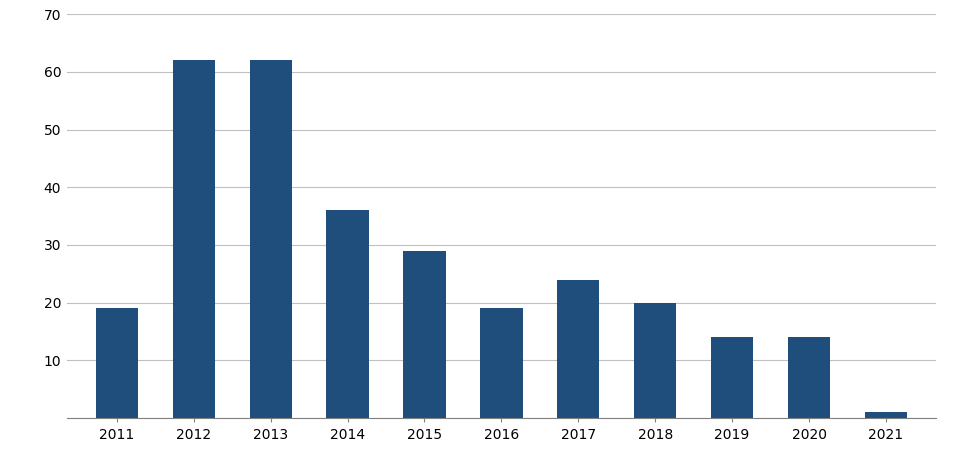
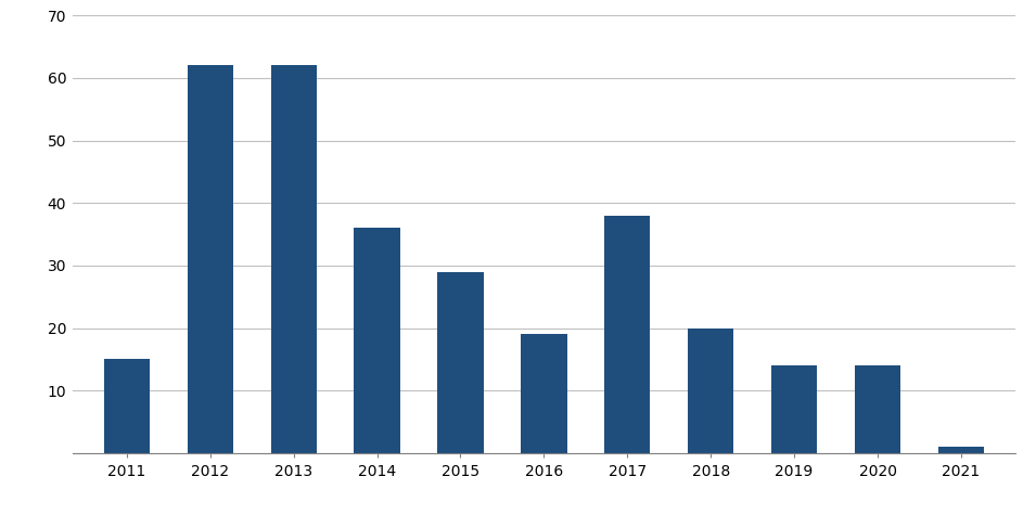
2011: 19 -> 15
2017: 24 -> 38
